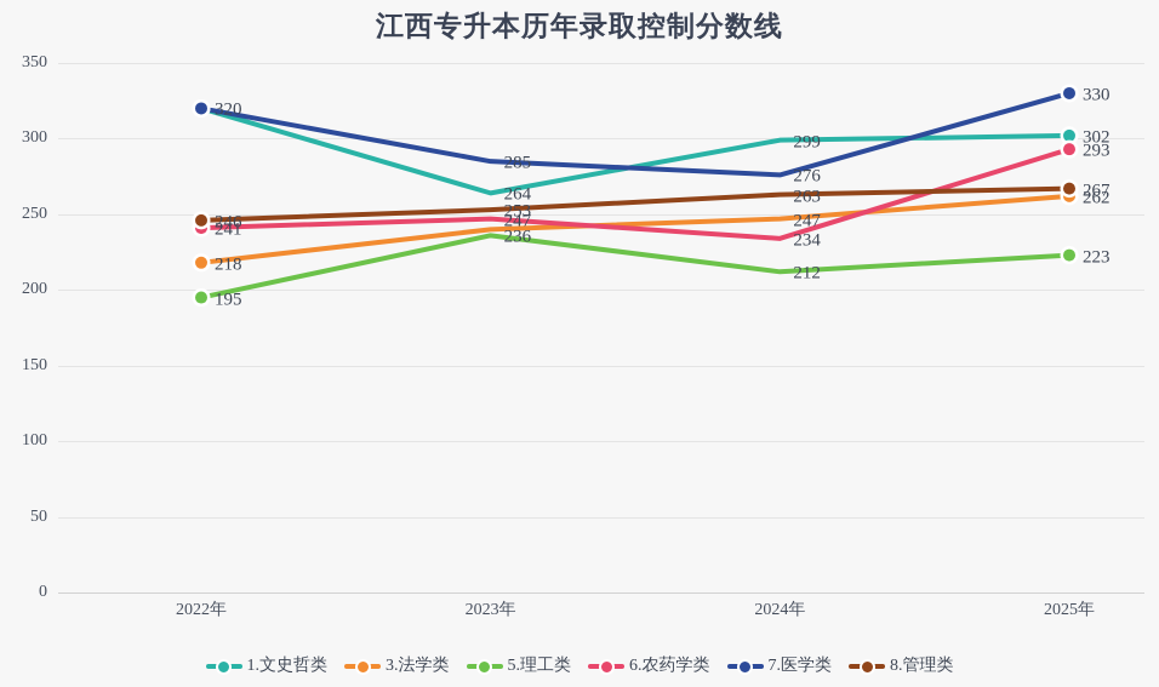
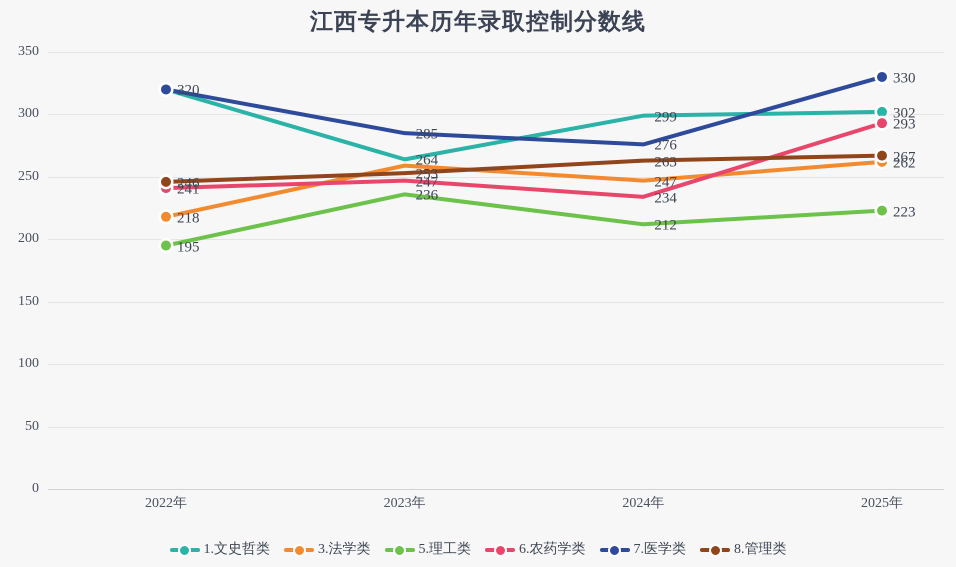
3.法学类/2023年: 240 -> 259
